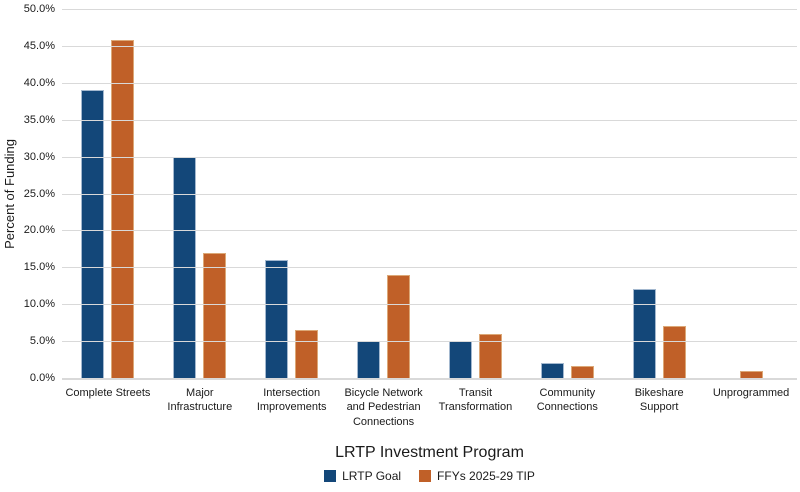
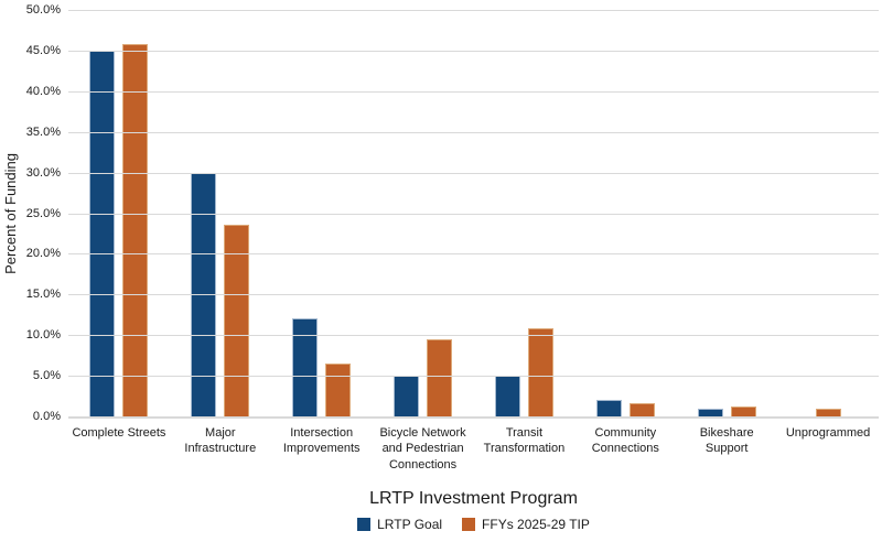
LRTP Goal/Complete Streets: 39% -> 45%
FFYs 2025-29 TIP/Major Infrastructure: 17% -> 24%
LRTP Goal/Intersection Improvements: 16% -> 12%
FFYs 2025-29 TIP/Bicycle Network and Pedestrian Connections: 14% -> 10%
FFYs 2025-29 TIP/Transit Transformation: 6% -> 11%
LRTP Goal/Bikeshare Support: 12% -> 1%
FFYs 2025-29 TIP/Bikeshare Support: 7% -> 1%
